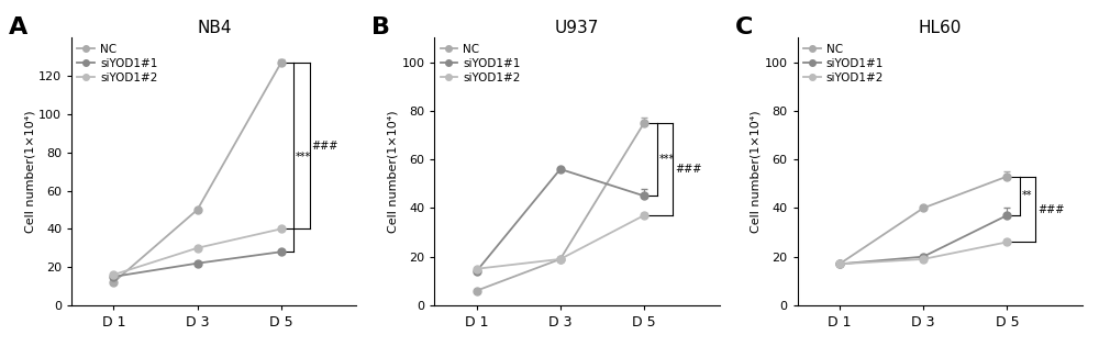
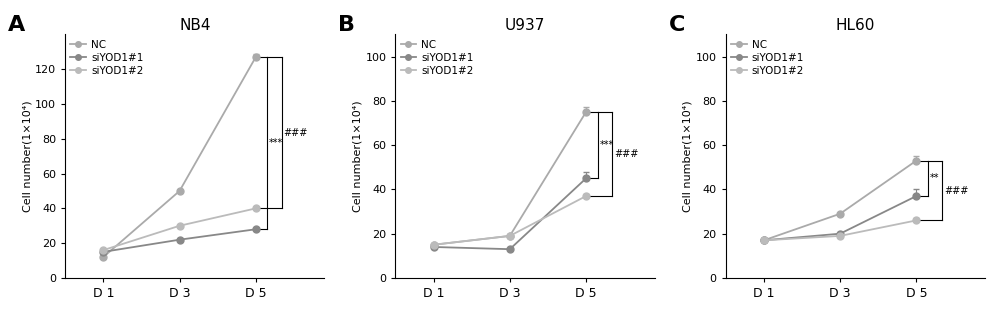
U937/NC/D 1: 6 -> 15
U937/siYOD1#1/D 3: 56 -> 13
HL60/NC/D 3: 40 -> 29
